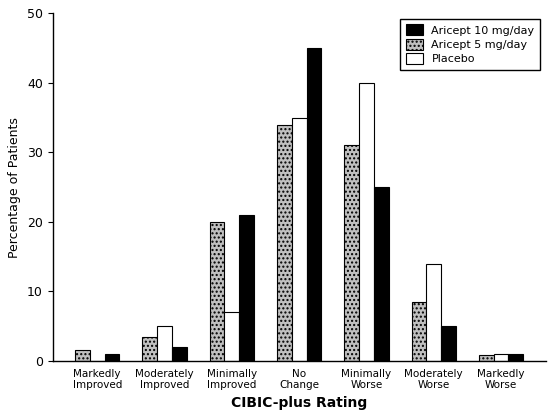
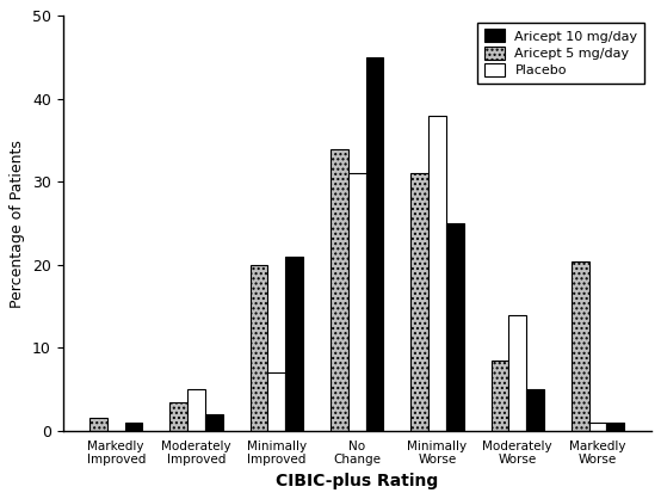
Placebo/No Change: 35 -> 31
Placebo/Minimally Worse: 40 -> 38
Aricept 5 mg/day/Markedly Worse: 0.8 -> 20.4
